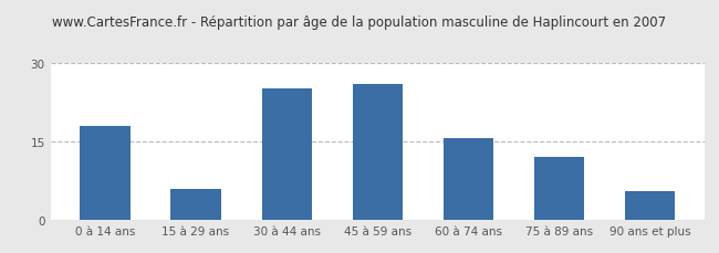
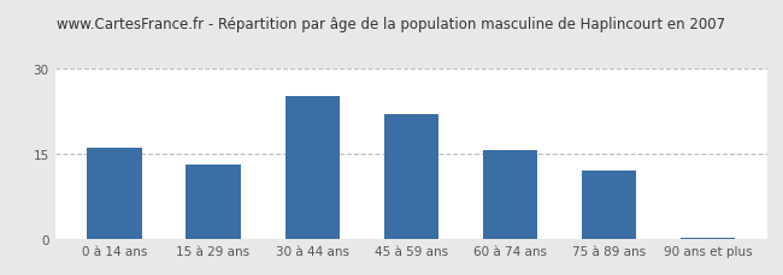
0 à 14 ans: 18.0 -> 16.0
15 à 29 ans: 6.0 -> 13.0
45 à 59 ans: 26.0 -> 22.0
90 ans et plus: 5.5 -> 0.3
